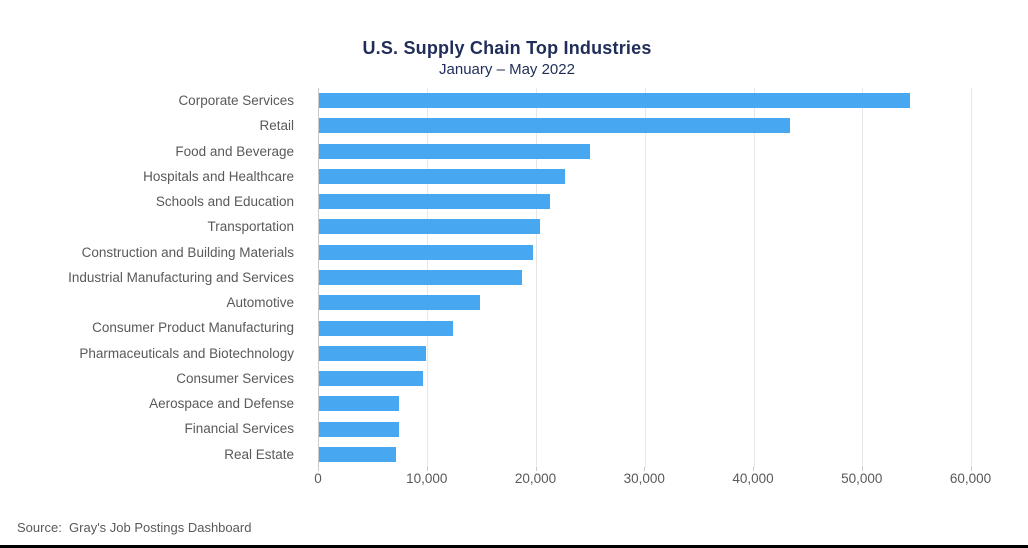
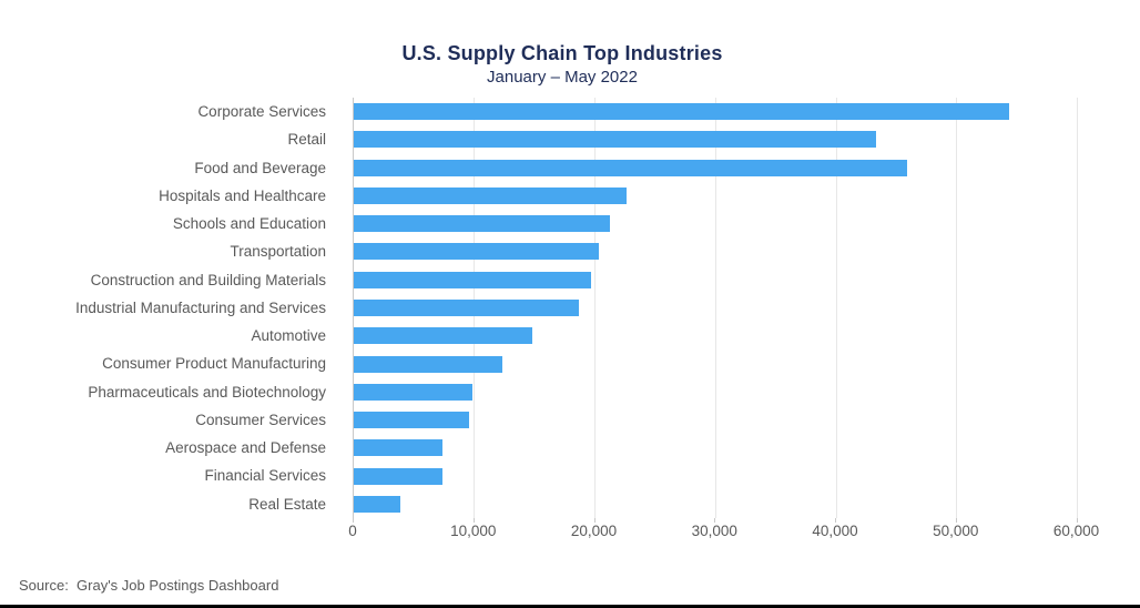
Food and Beverage: 24900 -> 45900
Real Estate: 7100 -> 3900
